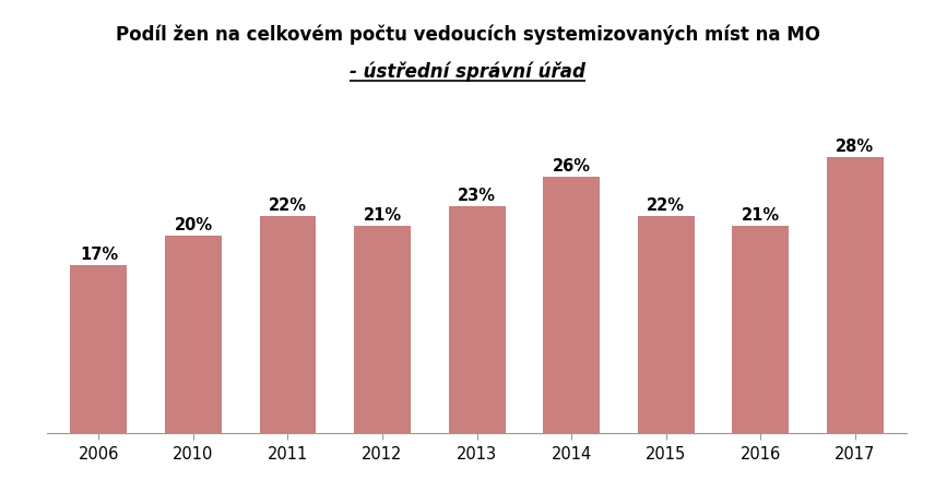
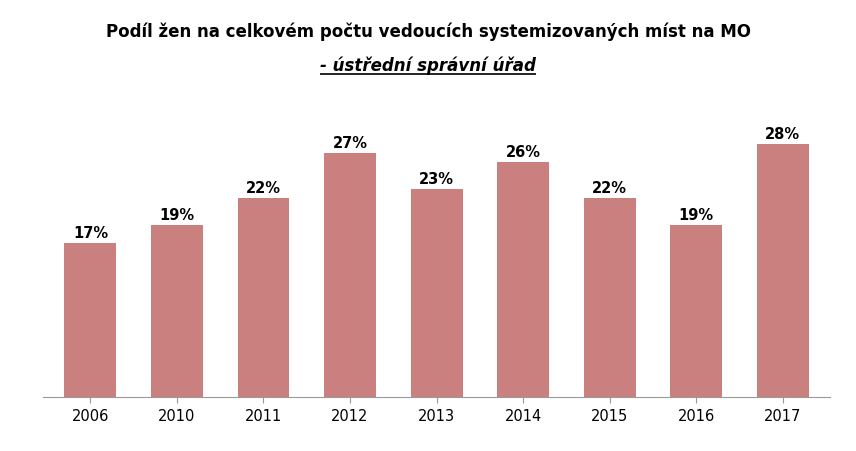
2010: 20% -> 19%
2012: 21% -> 27%
2016: 21% -> 19%
